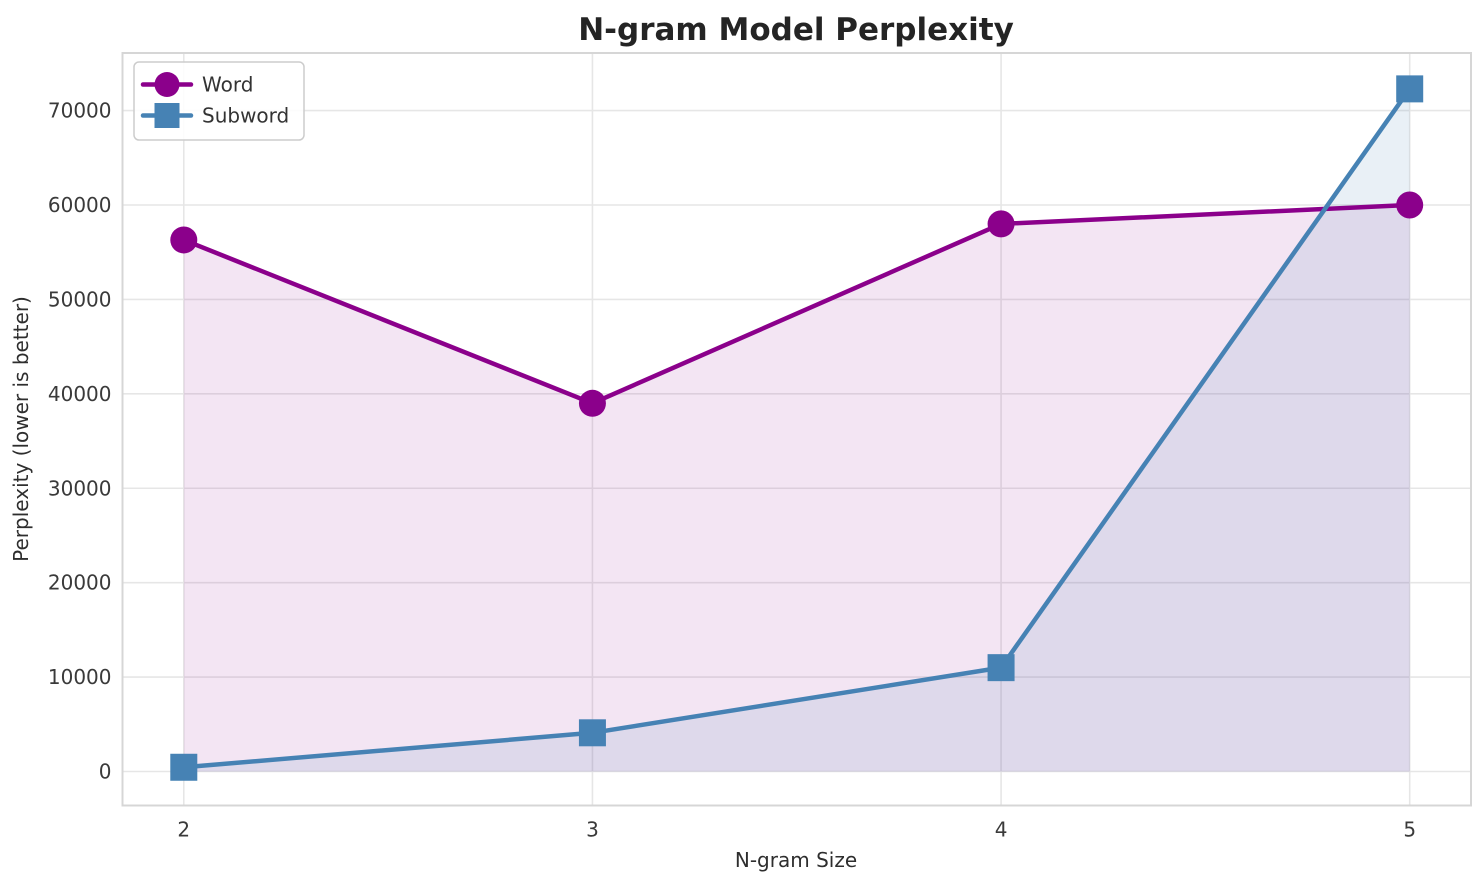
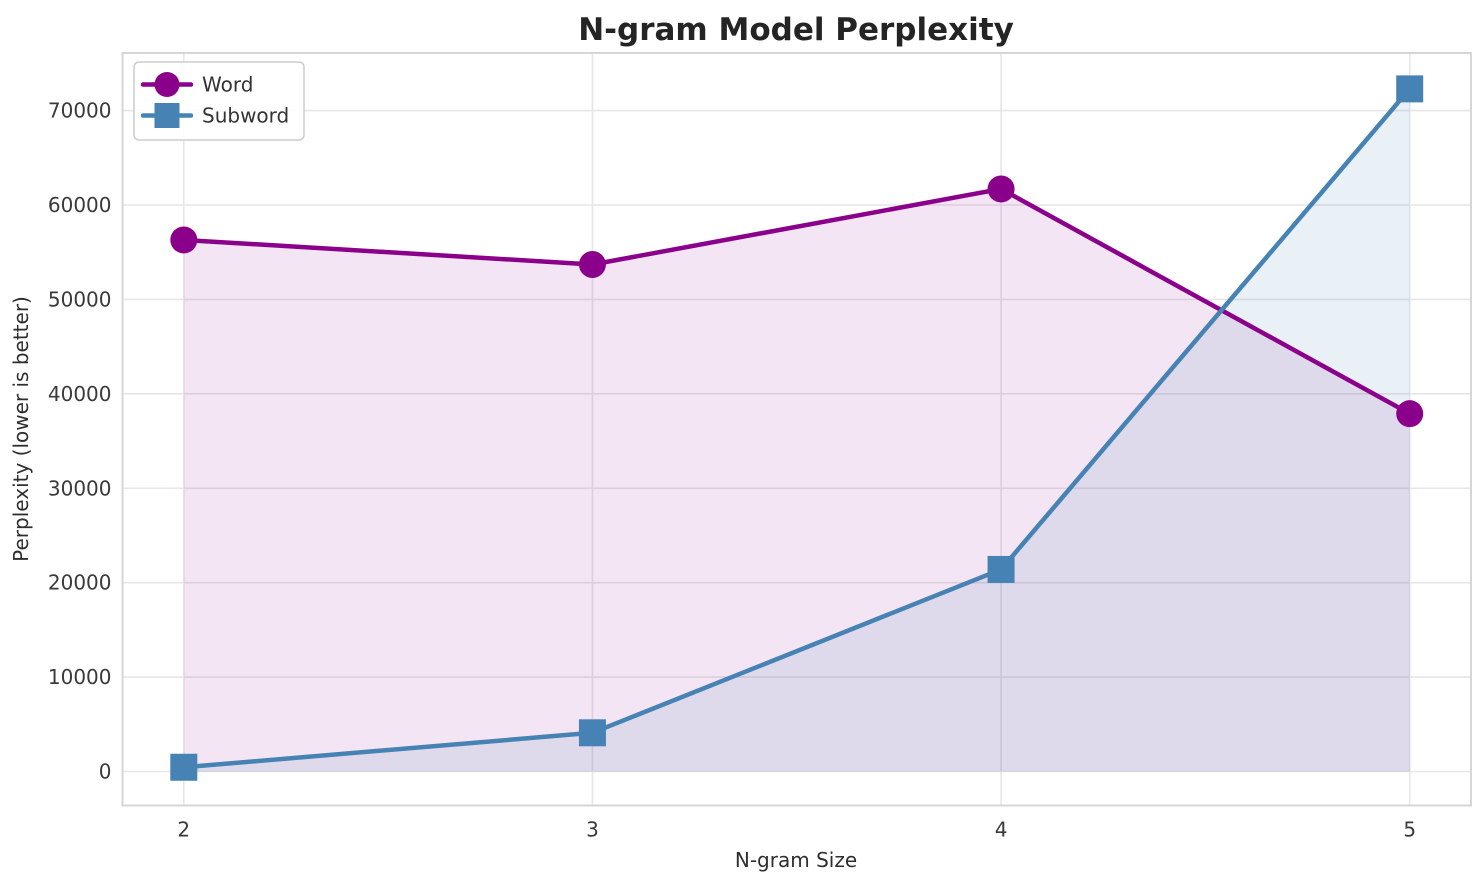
Word/3: 39000 -> 54000
Word/4: 58000 -> 62000
Subword/4: 11000 -> 21000
Word/5: 60000 -> 38000
